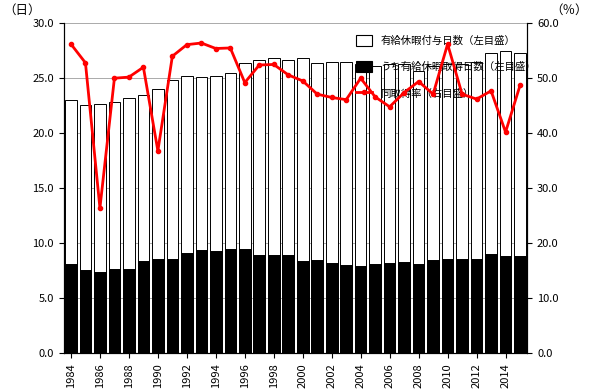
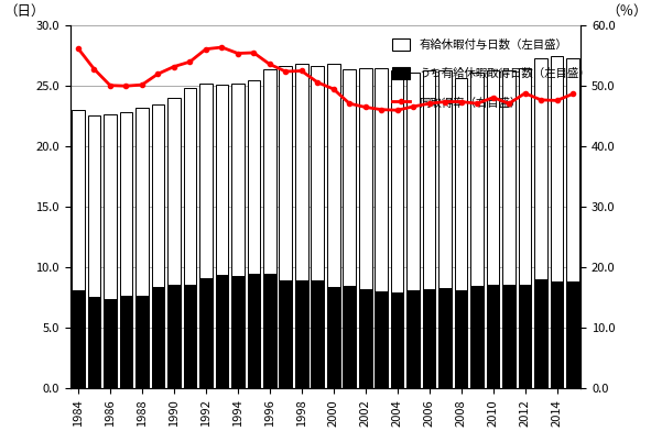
同取得率（右目盛）/1986: 26.4 -> 50.1
同取得率（右目盛）/1990: 36.8 -> 53.2
同取得率（右目盛）/1996: 49.2 -> 53.6
同取得率（右目盛）/2004: 50.0 -> 46.0
同取得率（右目盛）/2006: 44.8 -> 47.1
同取得率（右目盛）/2008: 49.4 -> 47.4
同取得率（右目盛）/2010: 56.2 -> 48.1
同取得率（右目盛）/2012: 46.2 -> 48.8
同取得率（右目盛）/2014: 40.2 -> 47.6
